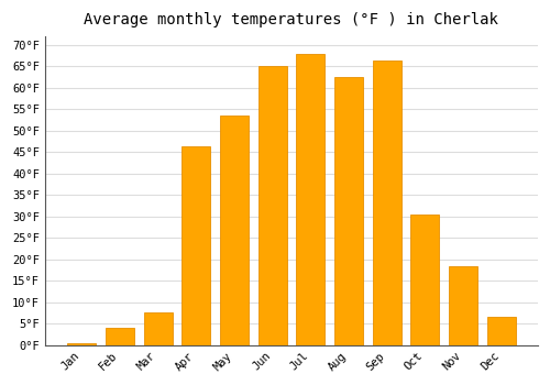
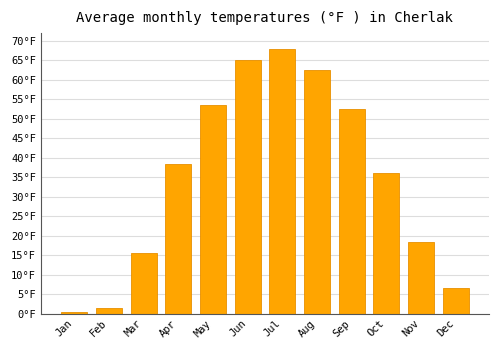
Feb: 4.0°F -> 1.5°F
Mar: 7.5°F -> 15.5°F
Apr: 46.5°F -> 38.5°F
Sep: 66.5°F -> 52.5°F
Oct: 30.5°F -> 36.0°F
